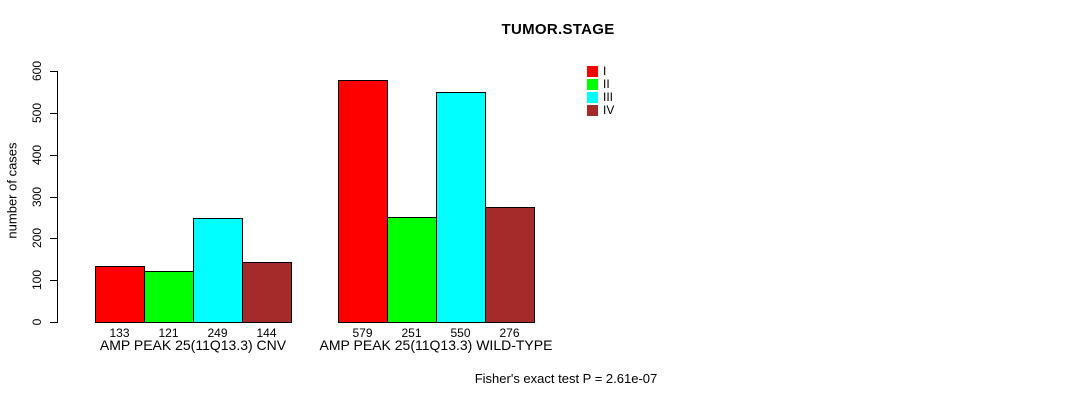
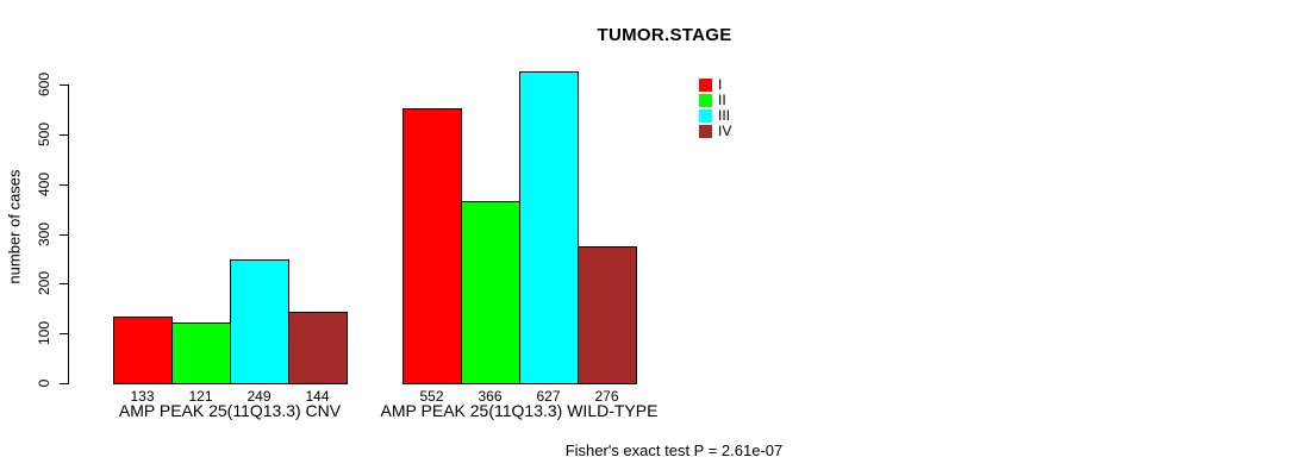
I/AMP PEAK 25(11Q13.3) WILD-TYPE: 579 -> 552
II/AMP PEAK 25(11Q13.3) WILD-TYPE: 251 -> 366
III/AMP PEAK 25(11Q13.3) WILD-TYPE: 550 -> 627
